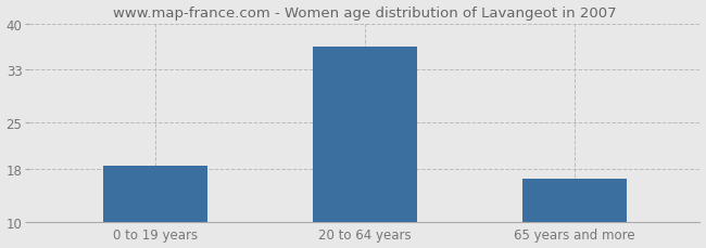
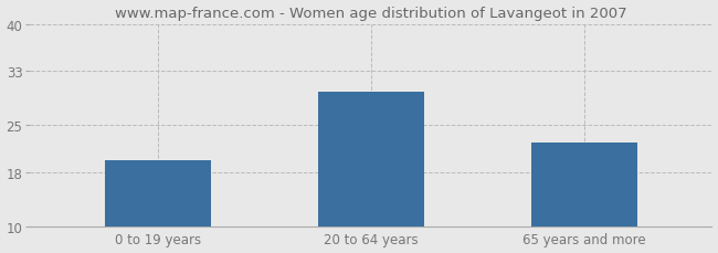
0 to 19 years: 18.5 -> 19.8
20 to 64 years: 36.5 -> 30.0
65 years and more: 16.5 -> 22.4
